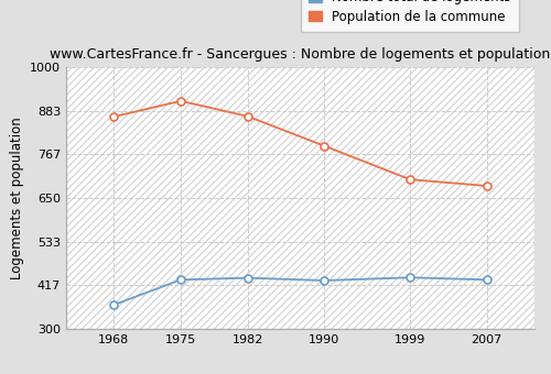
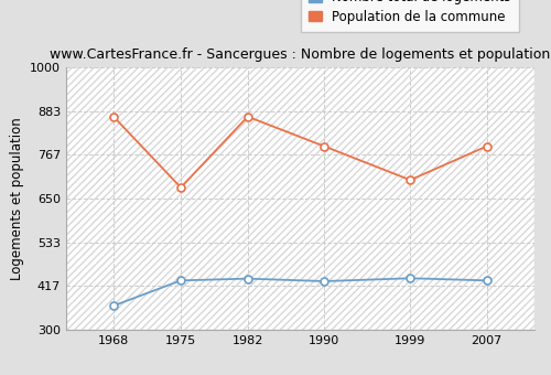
Population de la commune/1975: 910 -> 680
Population de la commune/2007: 683 -> 790
